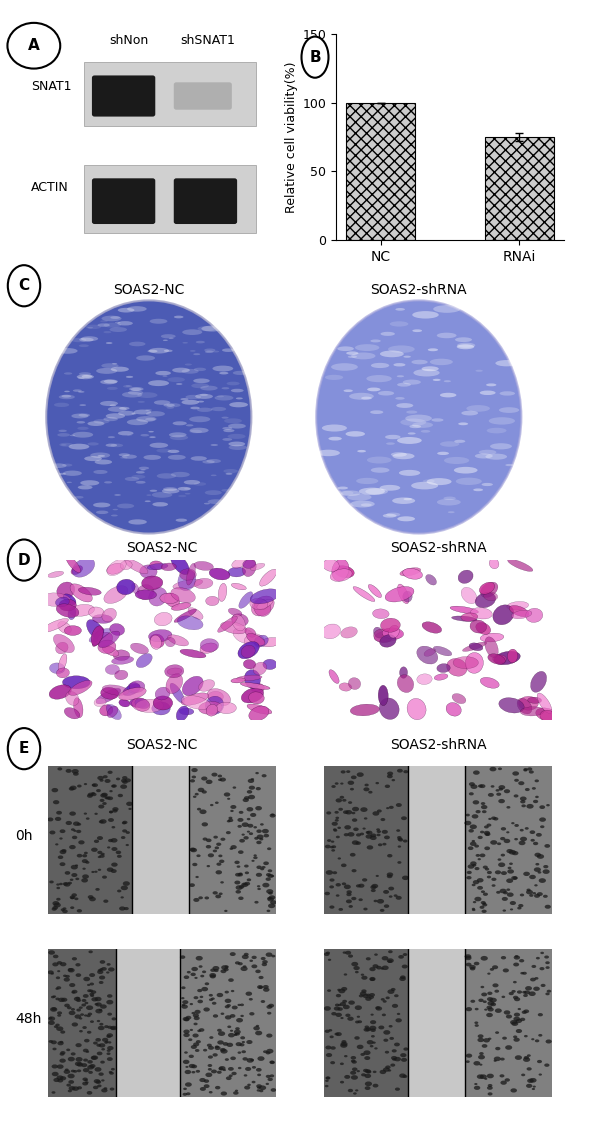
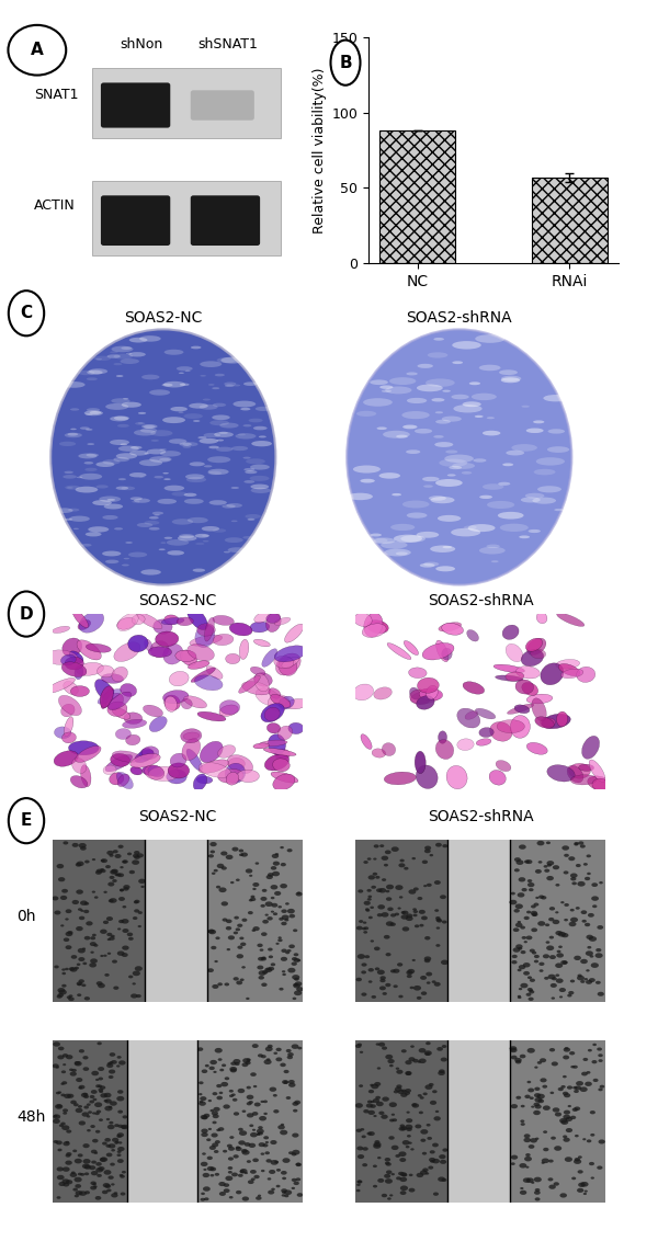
NC: 100 -> 88
RNAi: 75 -> 57
